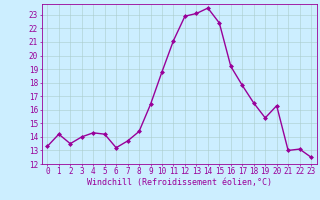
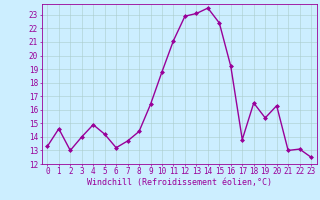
1: 14.2 -> 14.6
2: 13.5 -> 13.0
4: 14.3 -> 14.9
17: 17.8 -> 13.8
